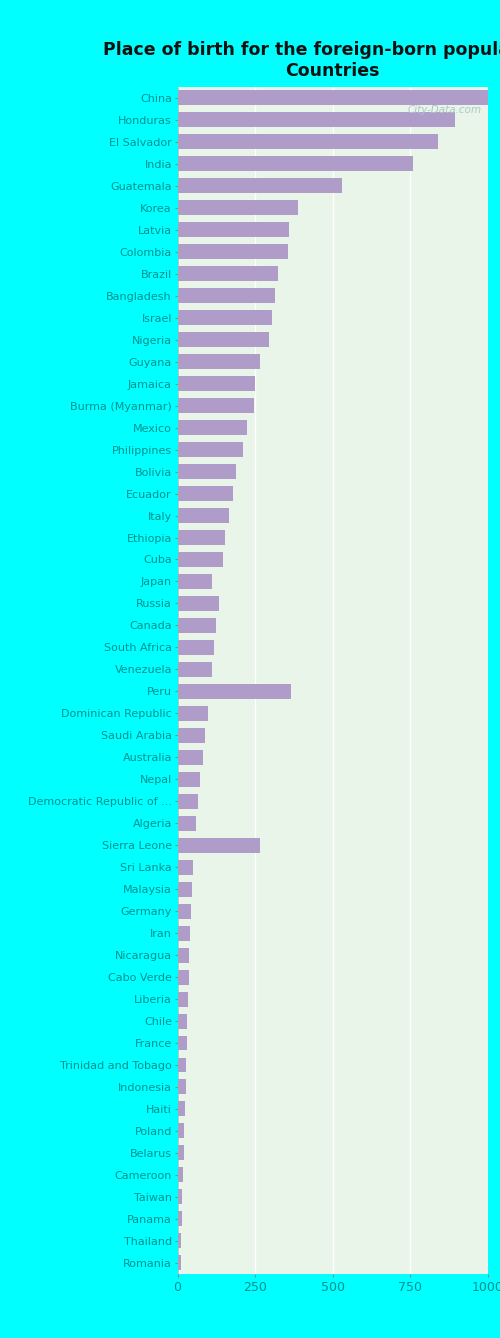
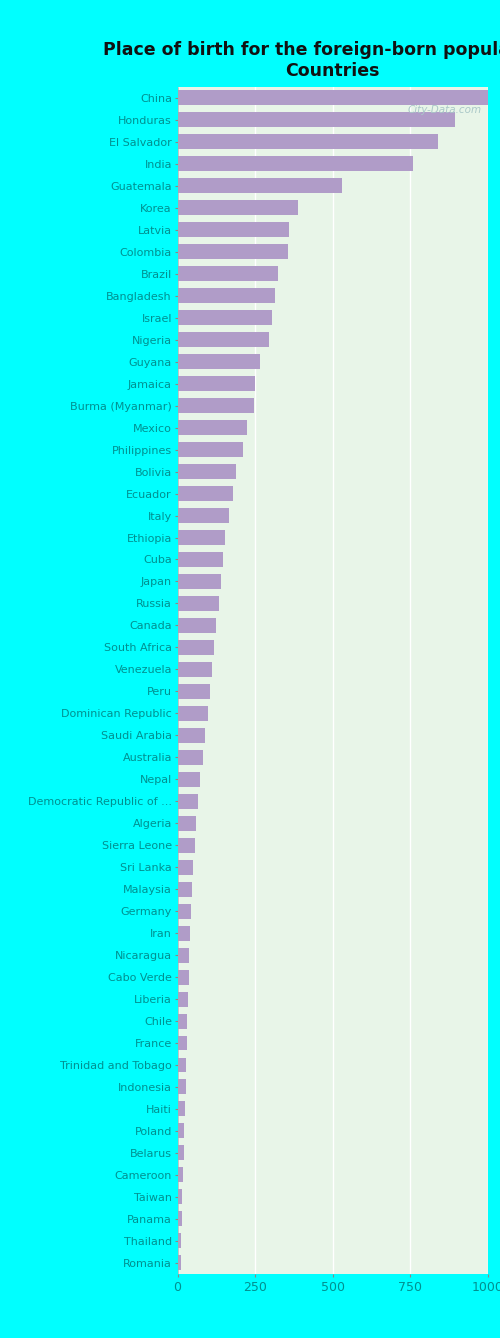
Japan: 110 -> 140
Peru: 365 -> 105
Sierra Leone: 265 -> 55
